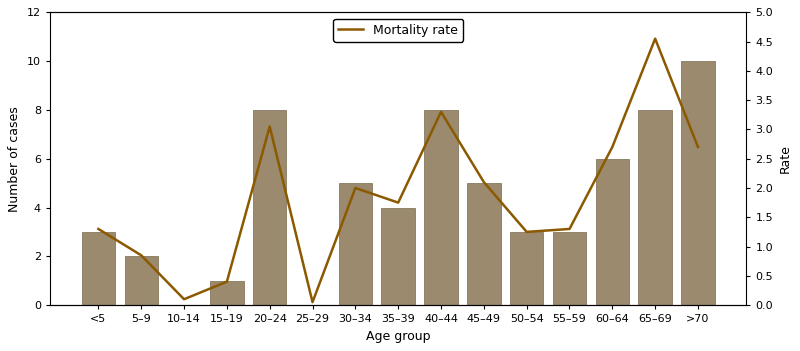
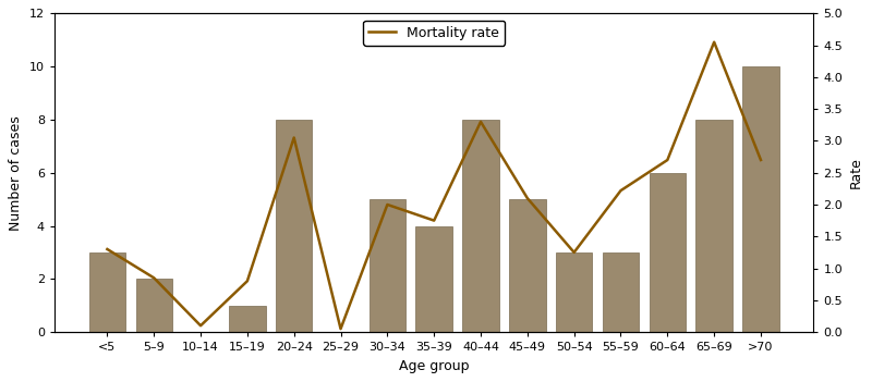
Mortality rate/15–19: 0.40 -> 0.80
Mortality rate/55–59: 1.30 -> 2.22
